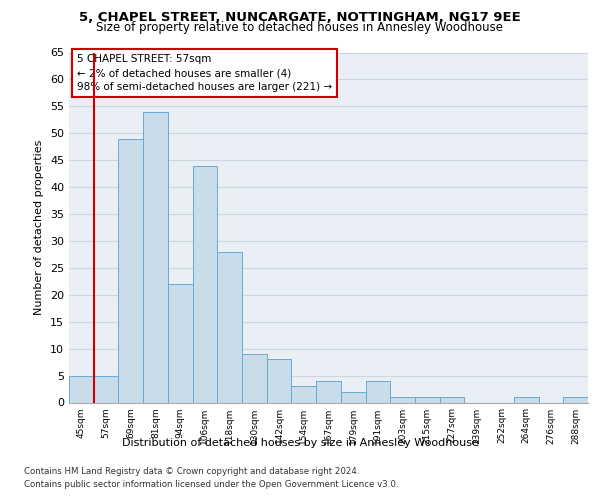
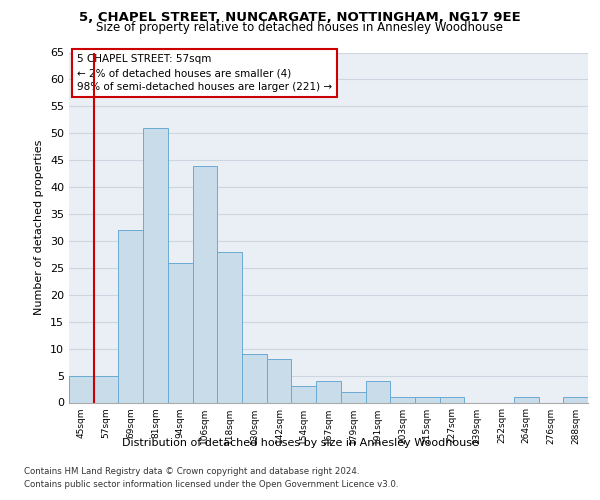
69sqm: 49 -> 32
81sqm: 54 -> 51
94sqm: 22 -> 26
